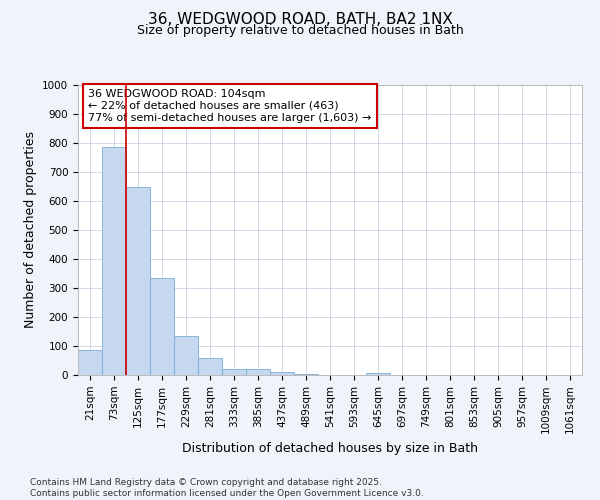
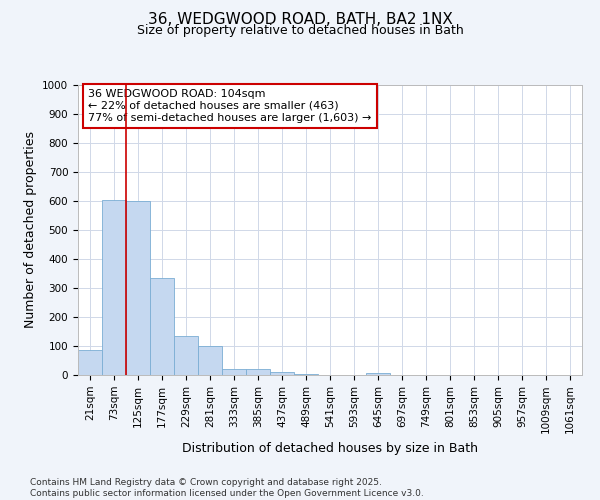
73sqm: 785 -> 605
125sqm: 648 -> 600
281sqm: 58 -> 100
